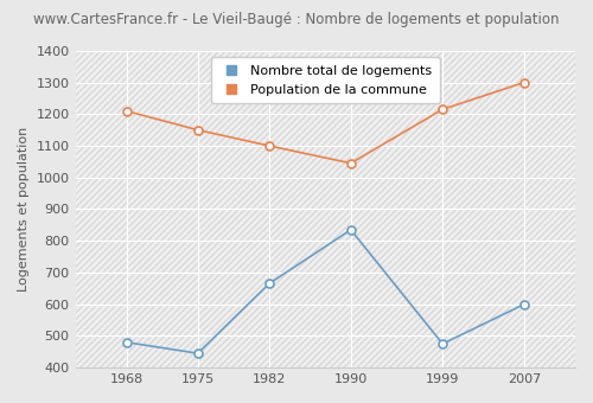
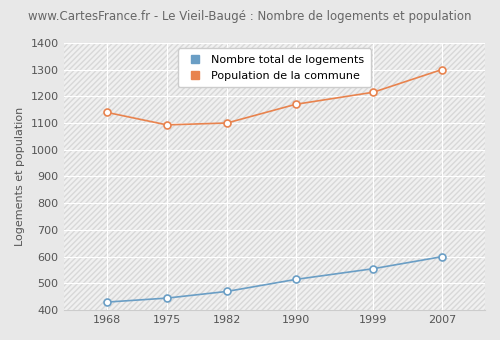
Nombre total de logements/1968: 480 -> 430
Population de la commune/1968: 1210 -> 1140
Population de la commune/1975: 1150 -> 1093
Nombre total de logements/1982: 665 -> 470
Nombre total de logements/1990: 835 -> 515
Population de la commune/1990: 1045 -> 1170
Nombre total de logements/1999: 475 -> 555
